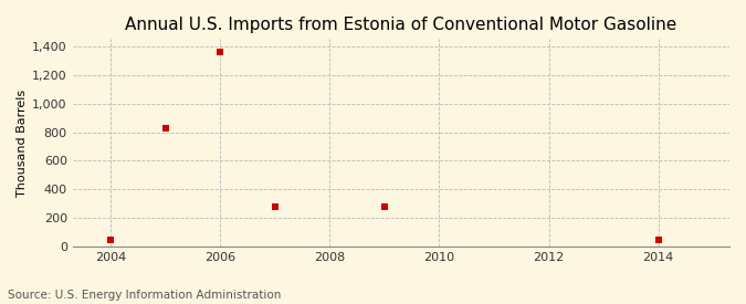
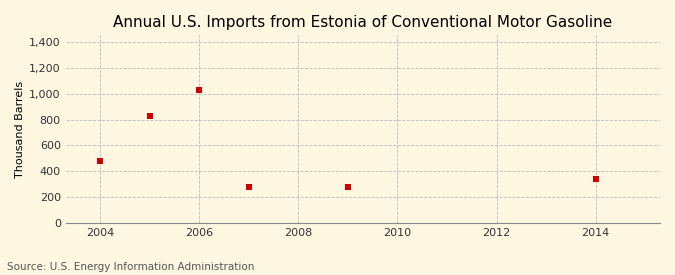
2004: 50 -> 480
2006: 1,360 -> 1,030
2014: 50 -> 340
